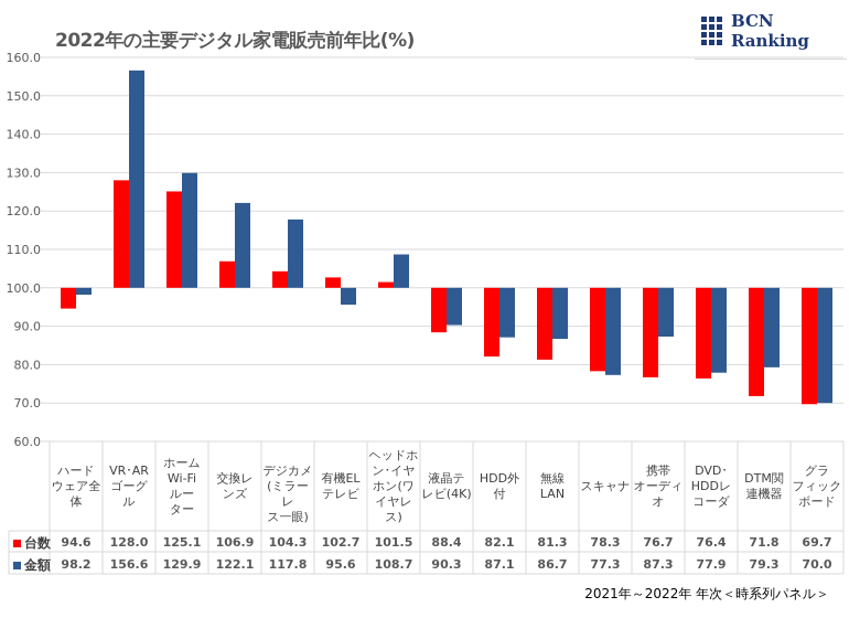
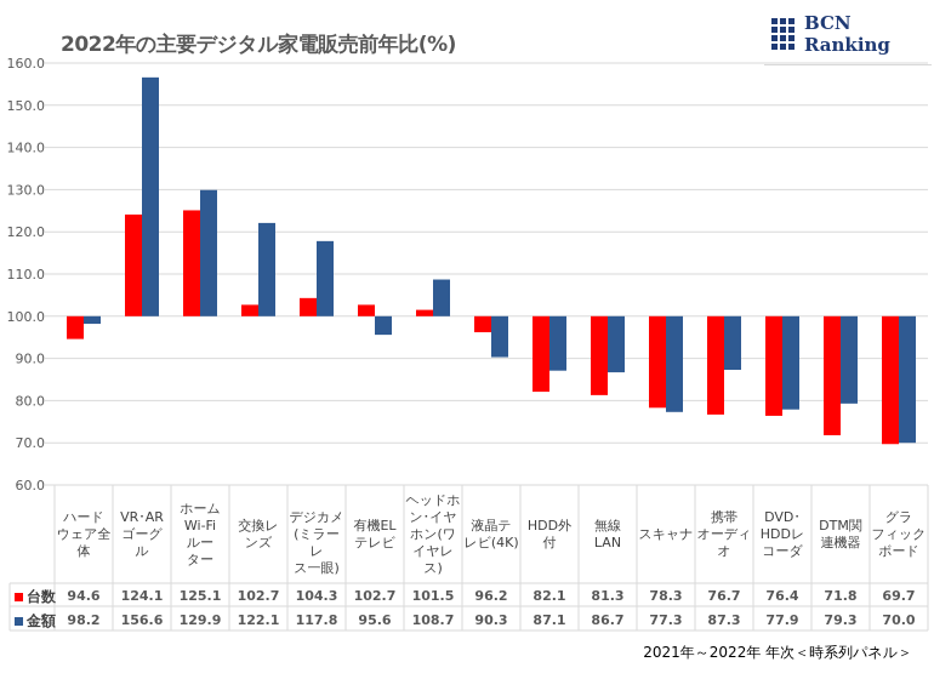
台数/VR･AR ゴーグ ル: 128.0 -> 124.1
台数/交換レ ンズ: 106.9 -> 102.7
台数/液晶テ レビ(4K): 88.4 -> 96.2
